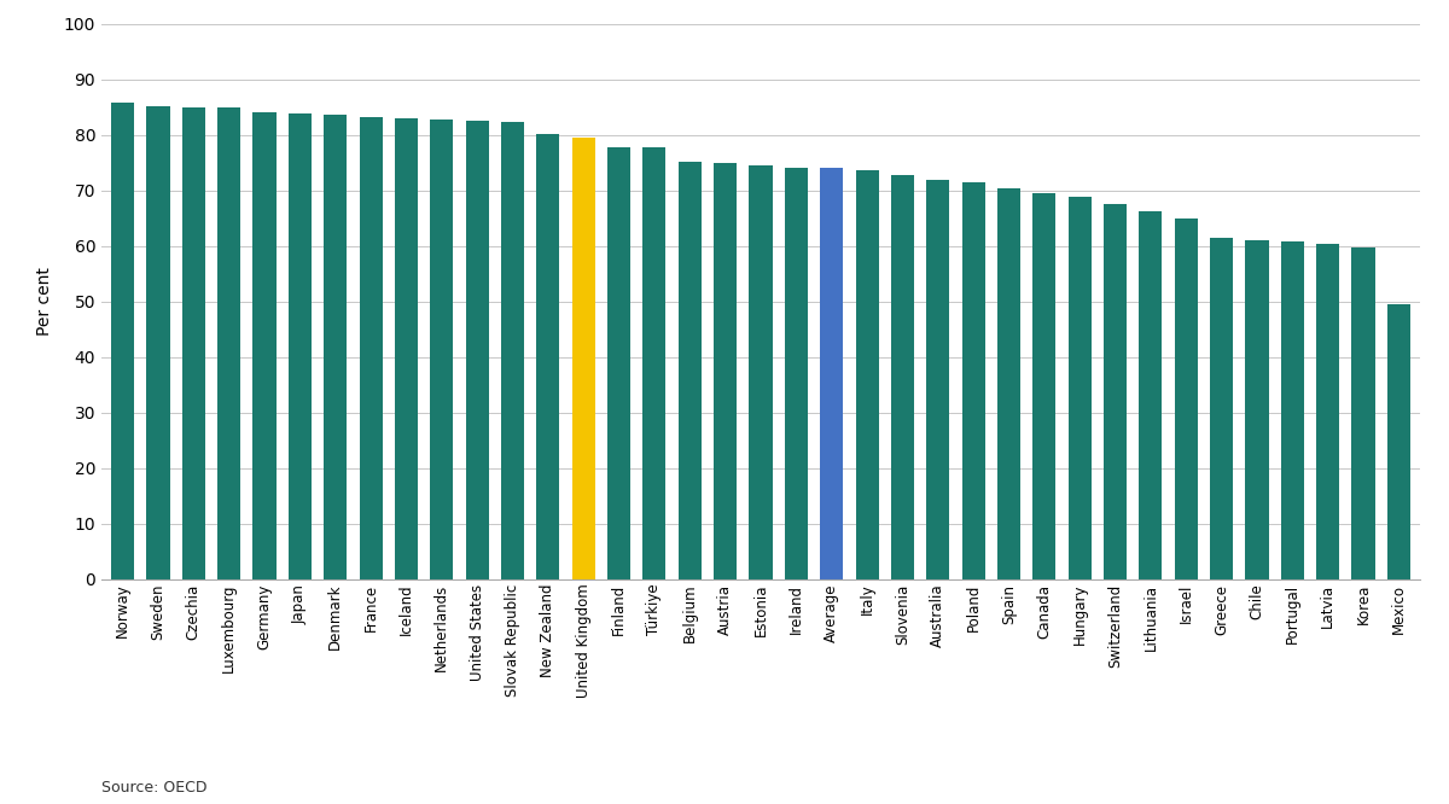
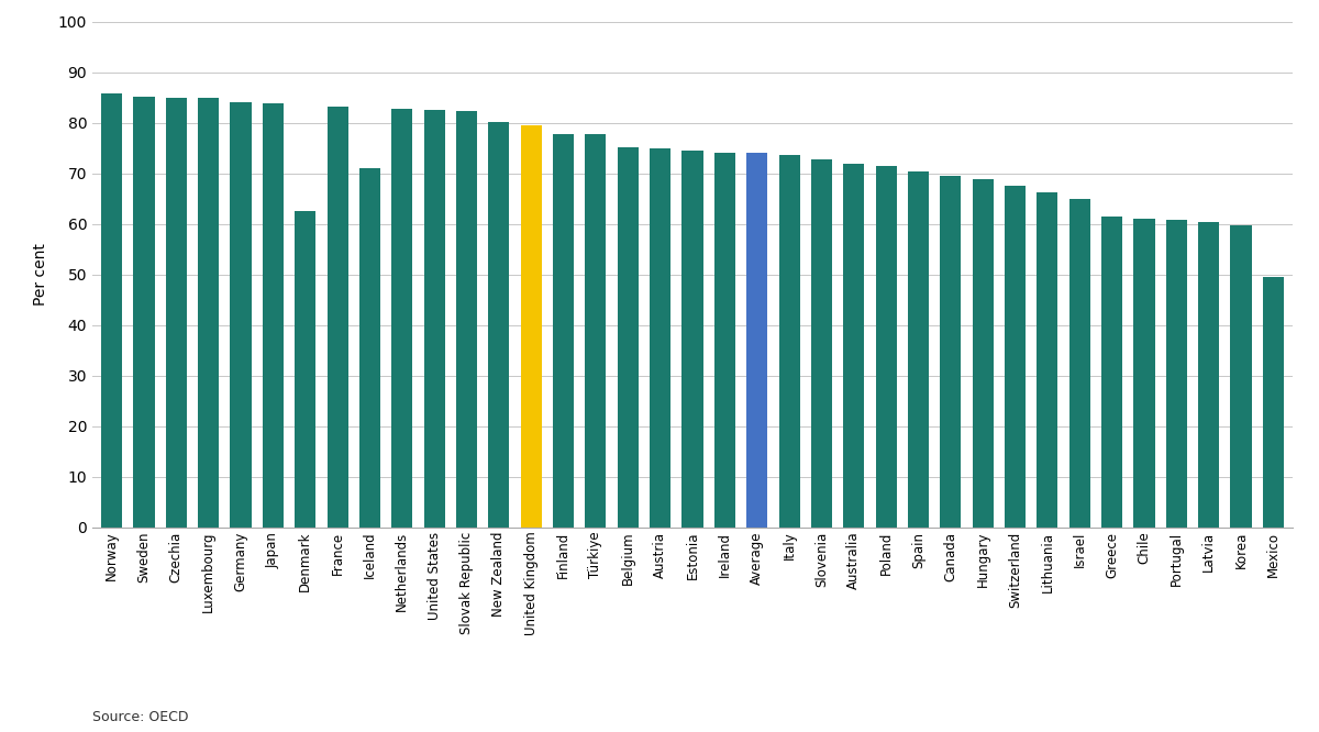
Denmark: 83.7 -> 62.5
Iceland: 83.0 -> 71.0
